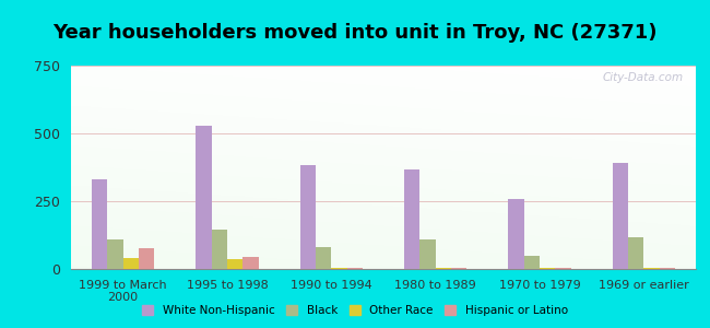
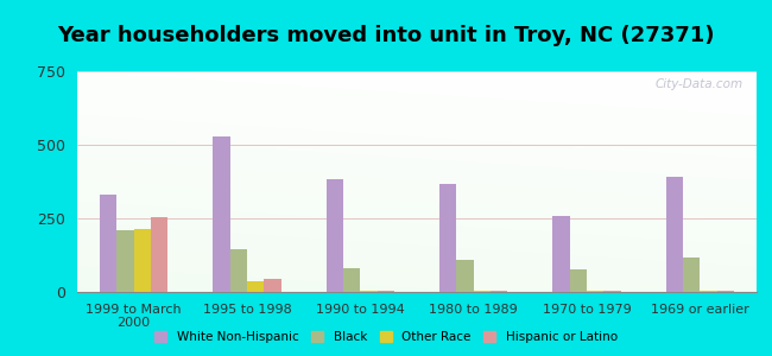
Black/1999 to March 2000: 110 -> 210
Other Race/1999 to March 2000: 42 -> 215
Hispanic or Latino/1999 to March 2000: 75 -> 255
Black/1970 to 1979: 50 -> 75
